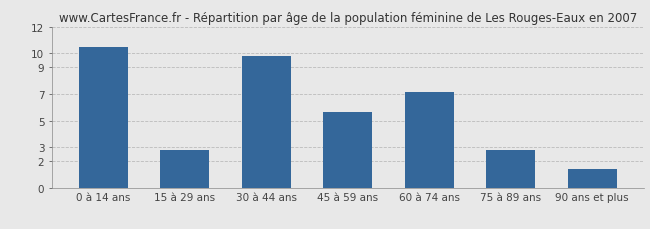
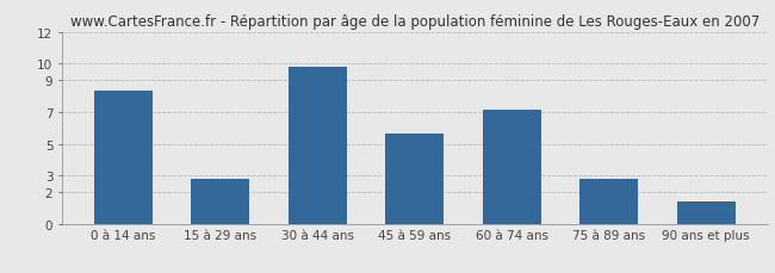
0 à 14 ans: 10.5 -> 8.3
